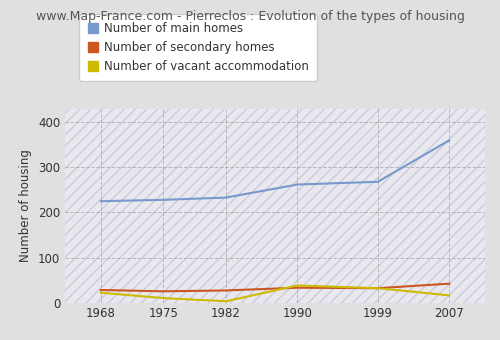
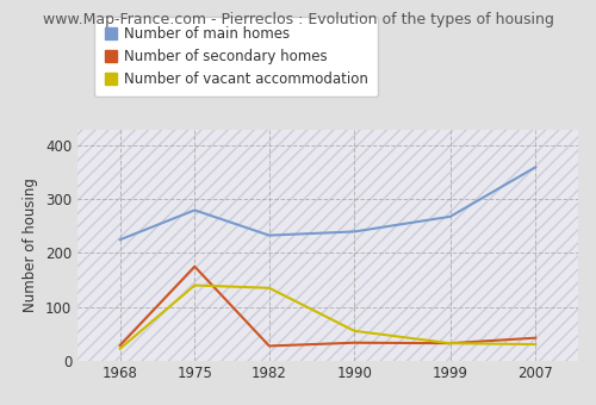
Number of main homes/1975: 228 -> 280
Number of secondary homes/1975: 25 -> 175
Number of vacant accommodation/1975: 10 -> 140
Number of vacant accommodation/1982: 3 -> 135
Number of main homes/1990: 262 -> 240
Number of vacant accommodation/1990: 38 -> 55
Number of vacant accommodation/2007: 16 -> 30
